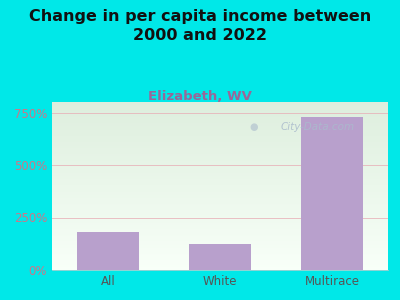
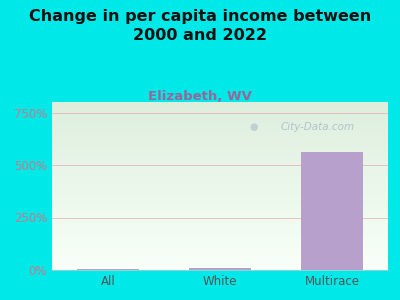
All: 180% -> 5%
White: 125% -> 8%
Multirace: 730% -> 560%
